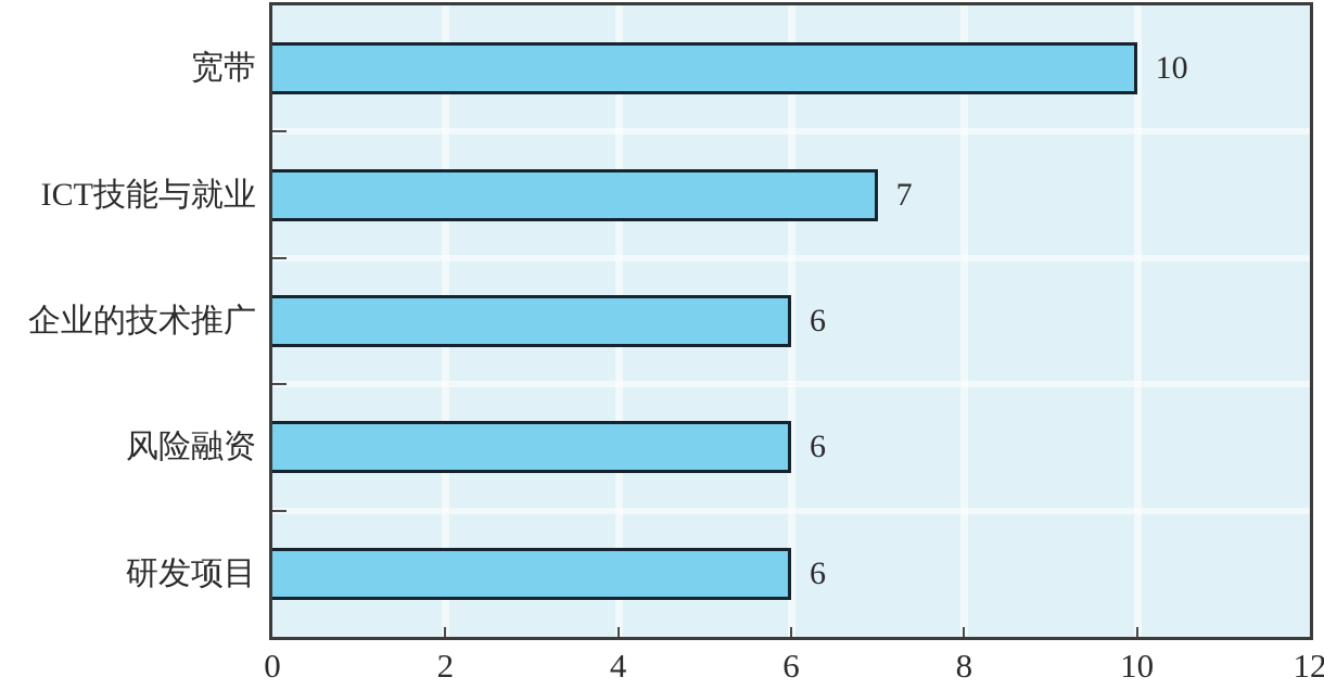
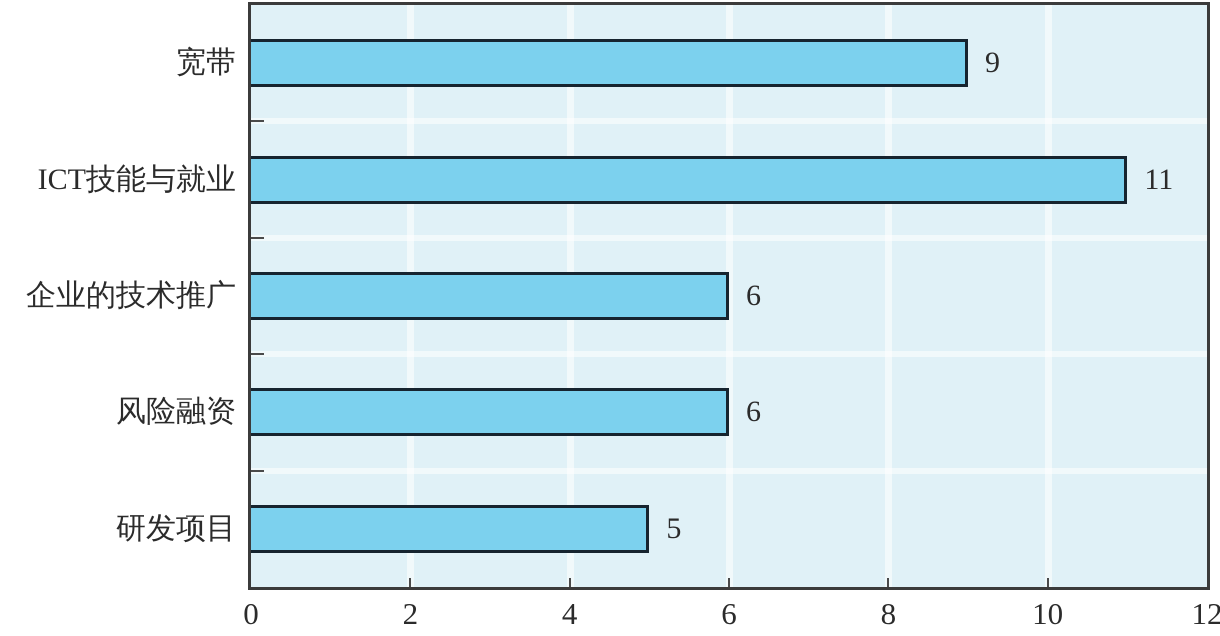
宽带: 10 -> 9
ICT技能与就业: 7 -> 11
研发项目: 6 -> 5
